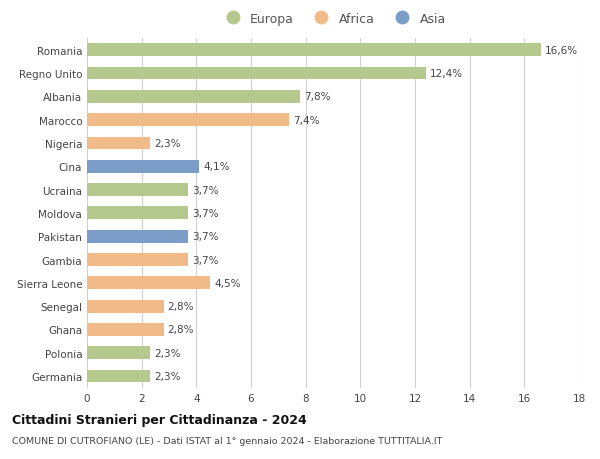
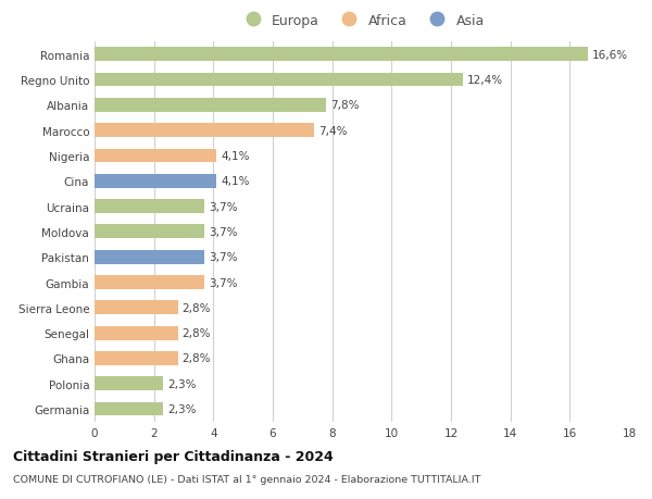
Nigeria: 2,3% -> 4,1%
Sierra Leone: 4,5% -> 2,8%
